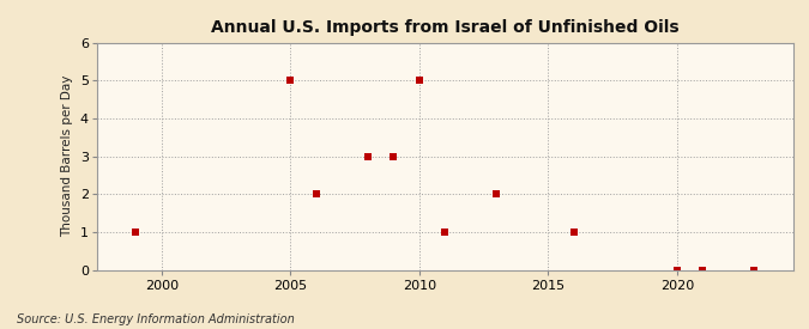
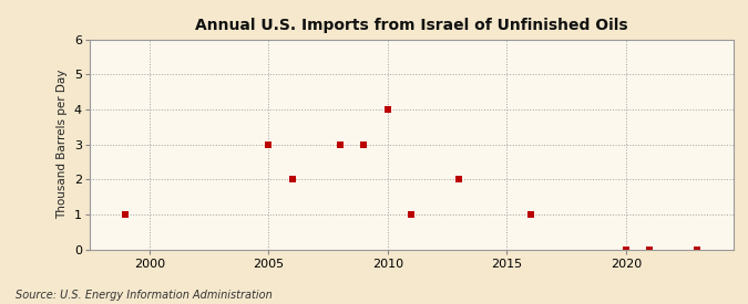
2005: 5 -> 3
2010: 5 -> 4
